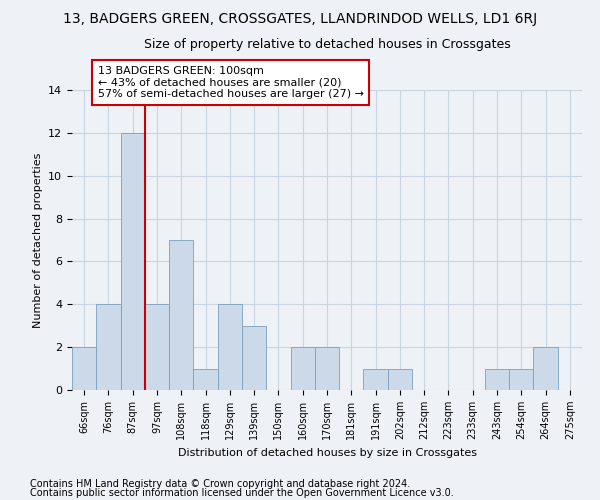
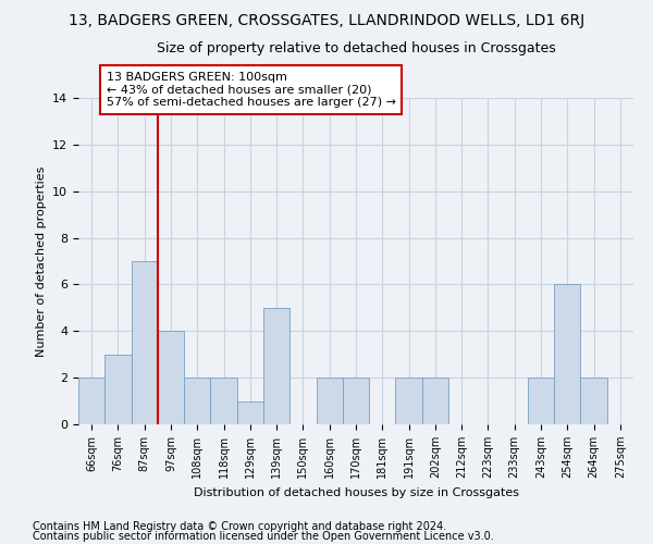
76sqm: 4 -> 3
87sqm: 12 -> 7
108sqm: 7 -> 2
118sqm: 1 -> 2
129sqm: 4 -> 1
139sqm: 3 -> 5
191sqm: 1 -> 2
202sqm: 1 -> 2
243sqm: 1 -> 2
254sqm: 1 -> 6
